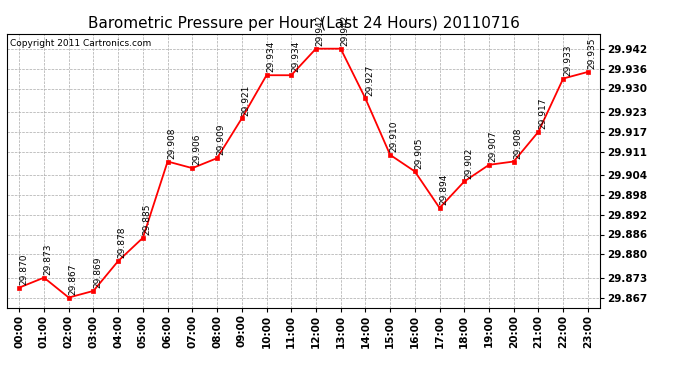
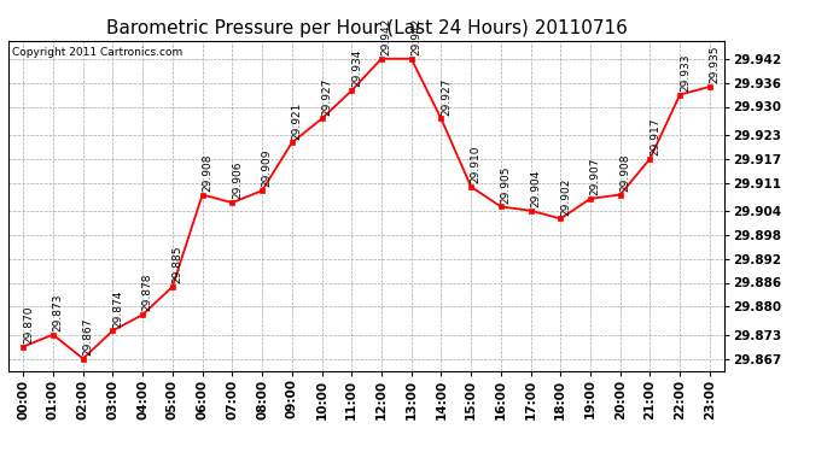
03:00: 29.869 -> 29.874
10:00: 29.934 -> 29.927
17:00: 29.894 -> 29.904
